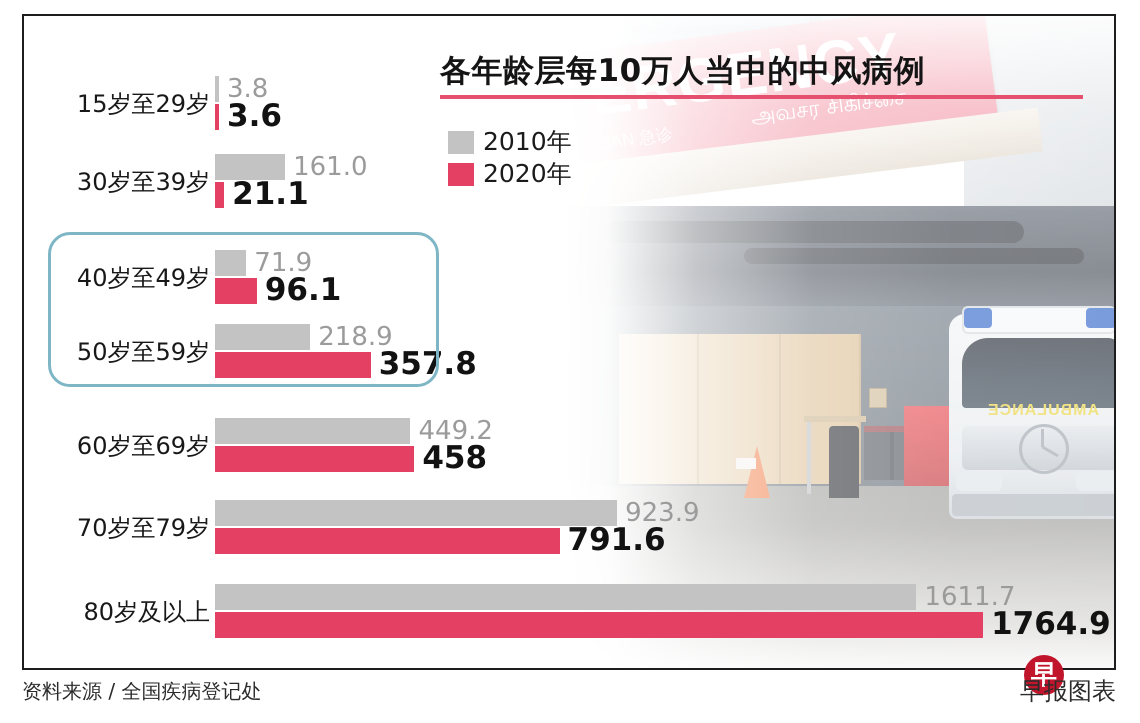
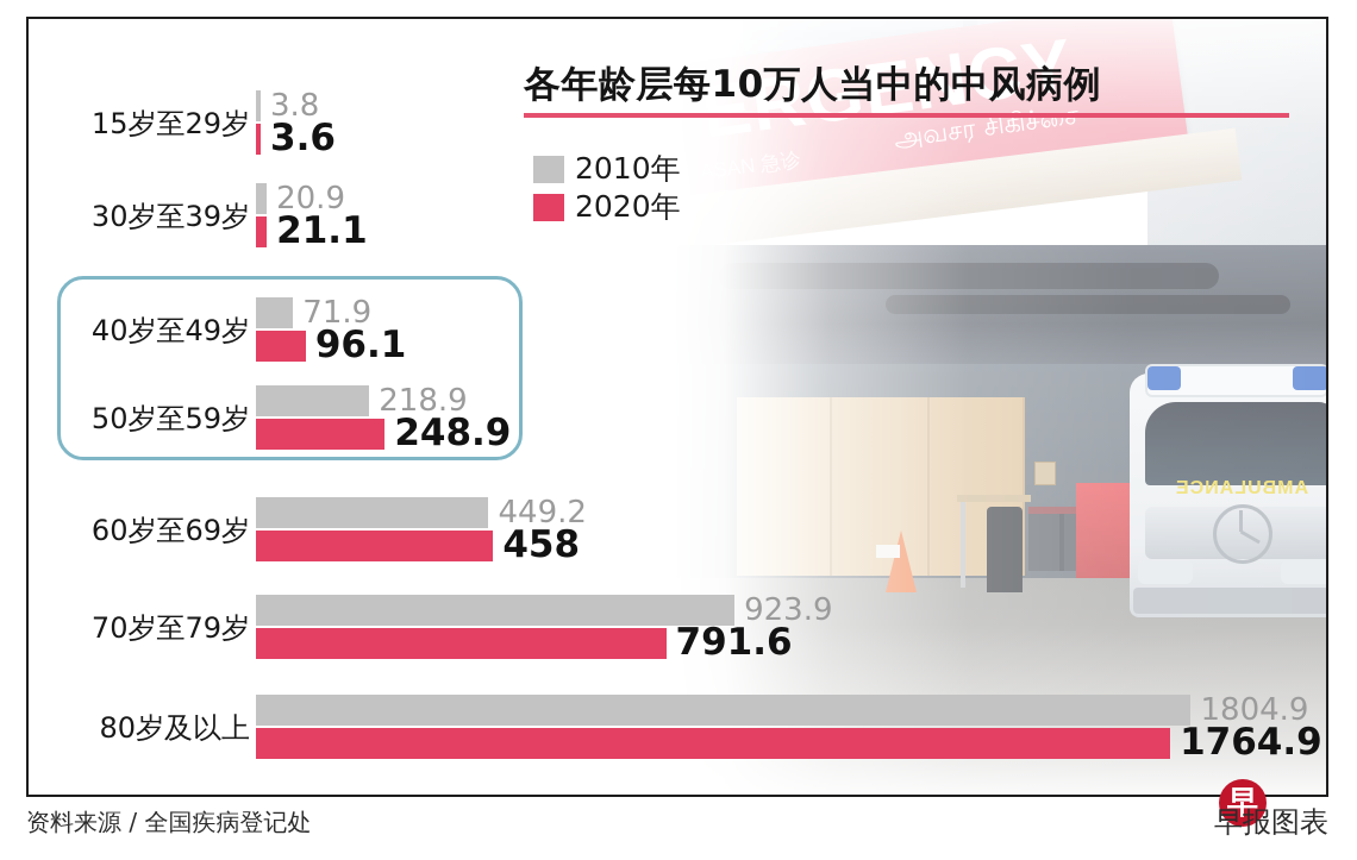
2010年/30岁至39岁: 161.0 -> 20.9
2020年/50岁至59岁: 357.8 -> 248.9
2010年/80岁及以上: 1611.7 -> 1804.9
